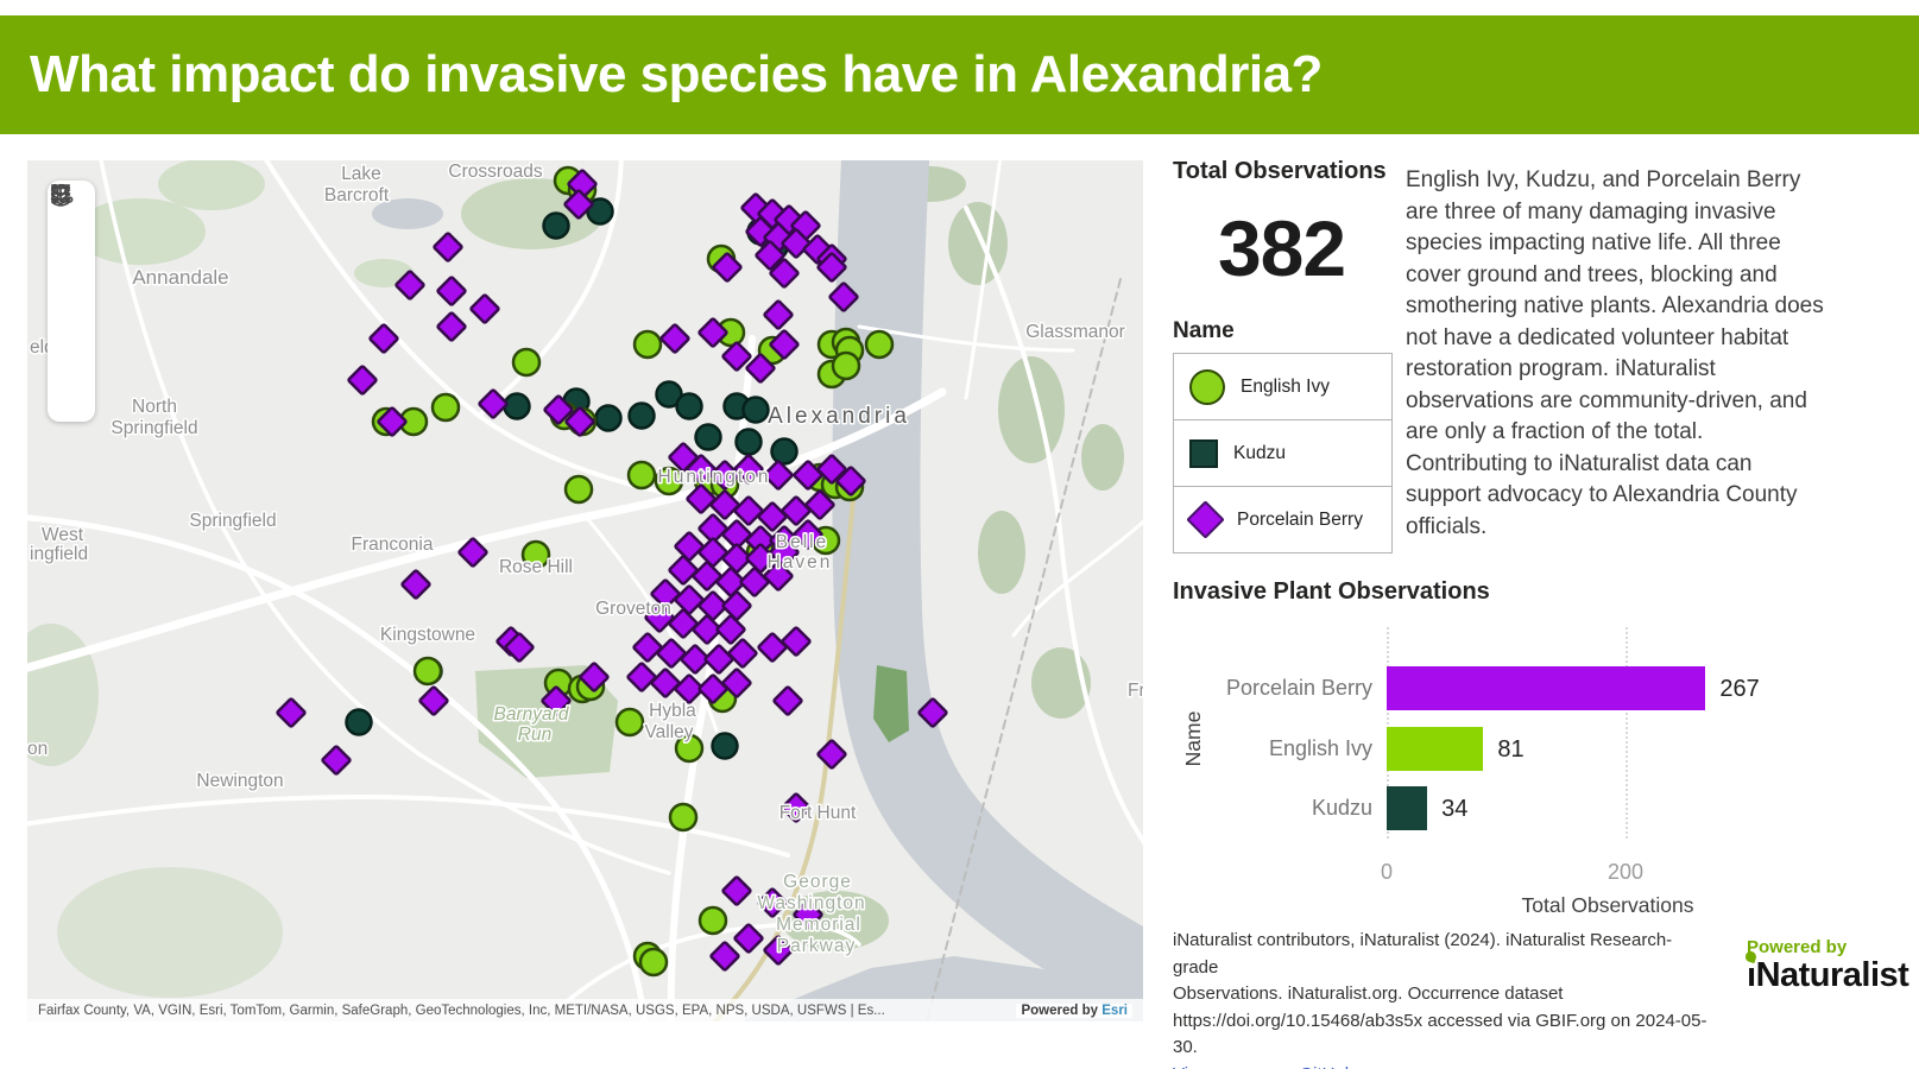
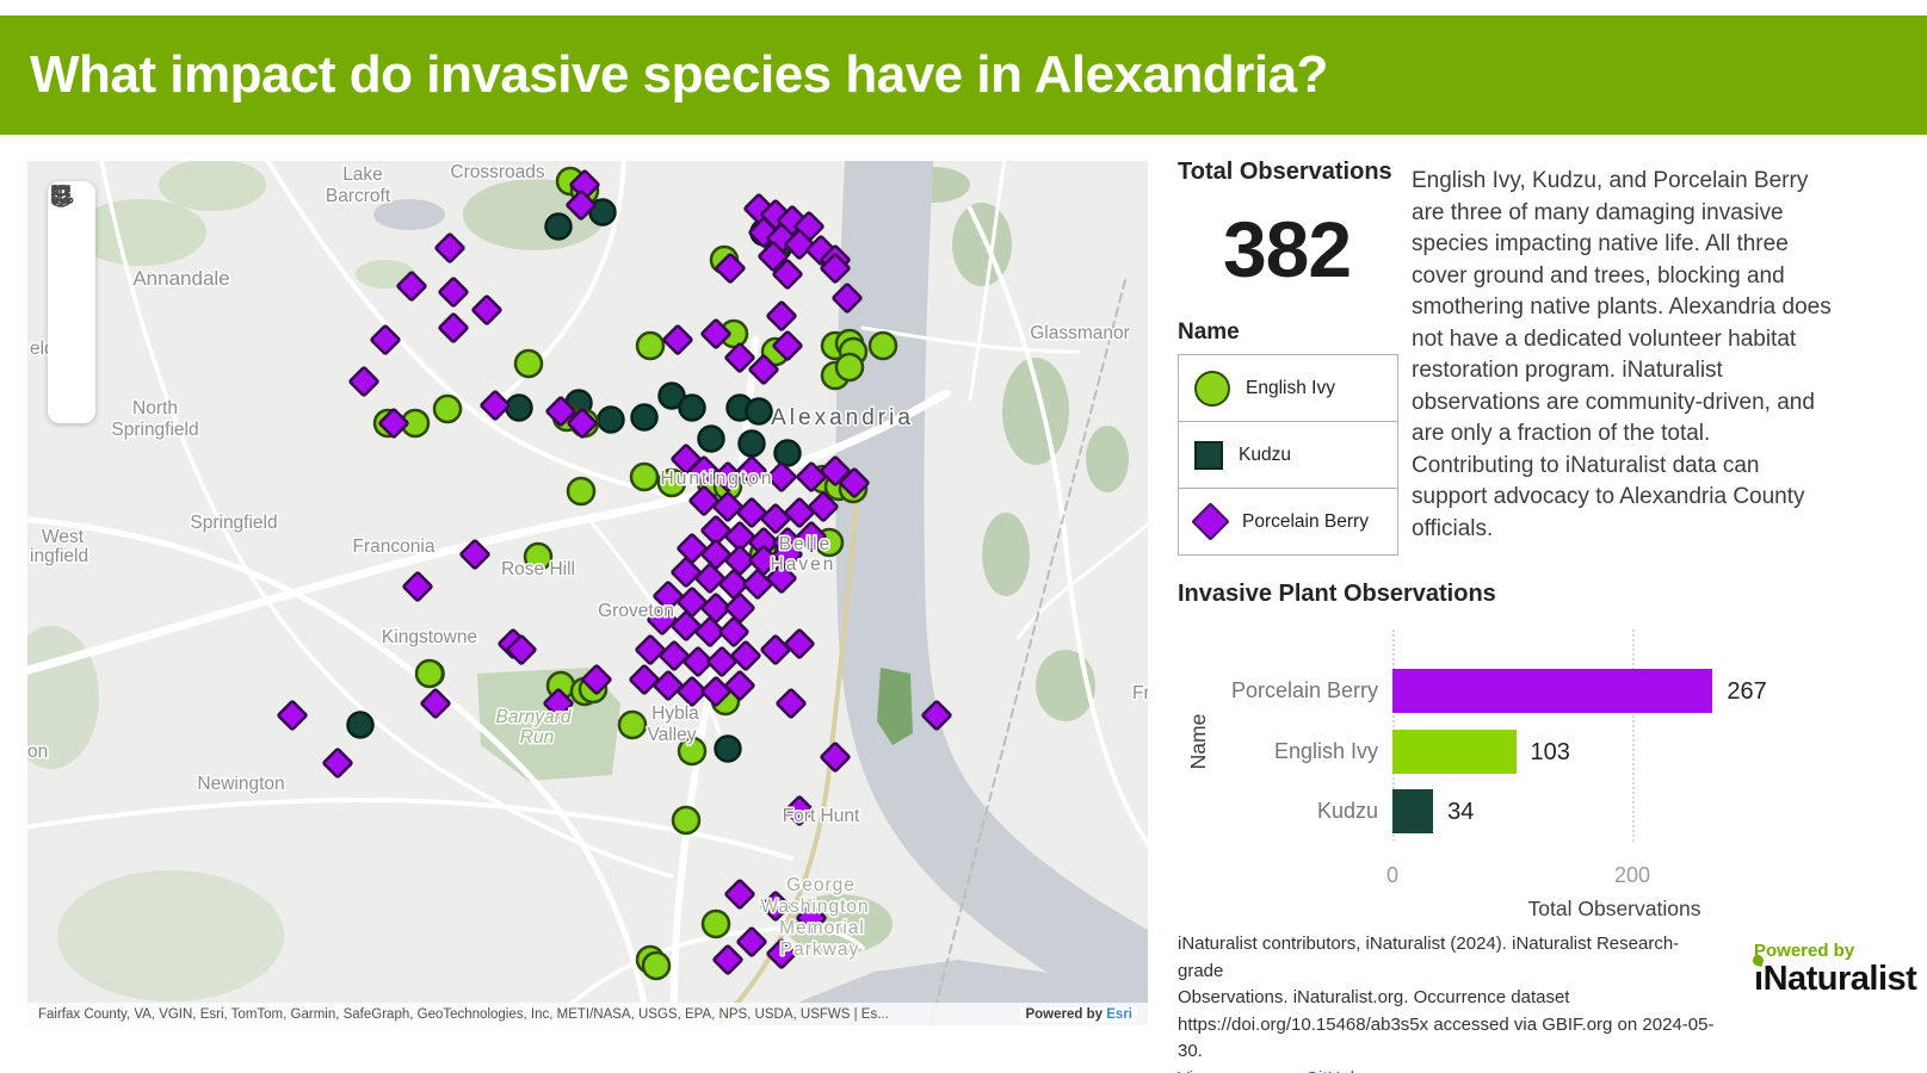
English Ivy: 81 -> 103
